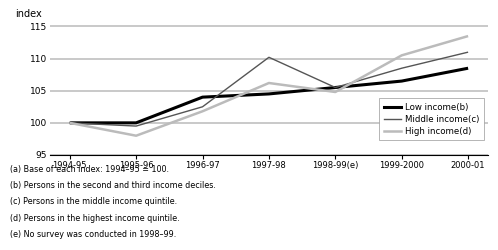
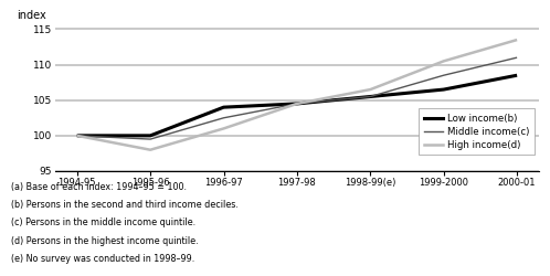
High income(d)/1996-97: 101.8 -> 101.0
Middle income(c)/1997-98: 110.2 -> 104.5
High income(d)/1997-98: 106.2 -> 104.5
High income(d)/1998-99(e): 104.8 -> 106.5
